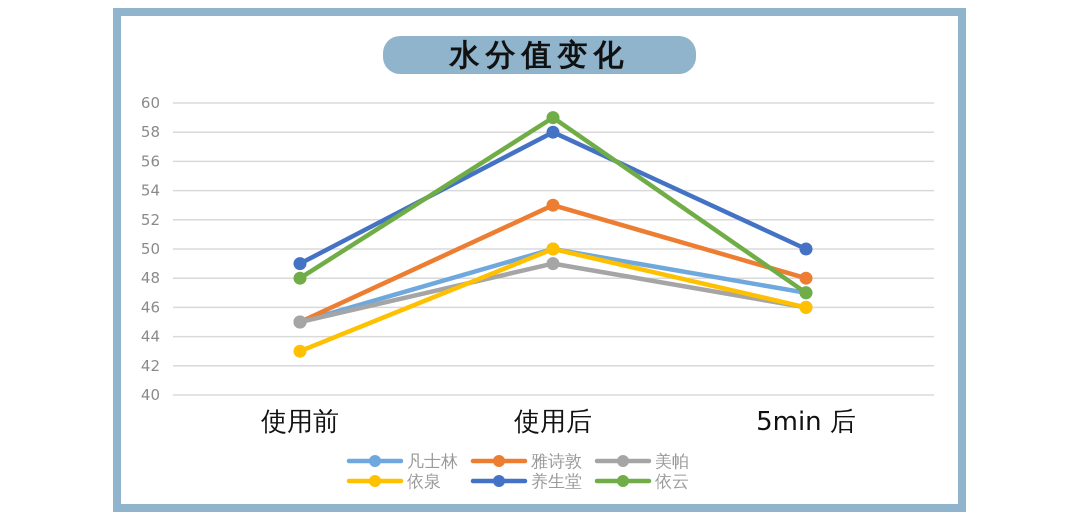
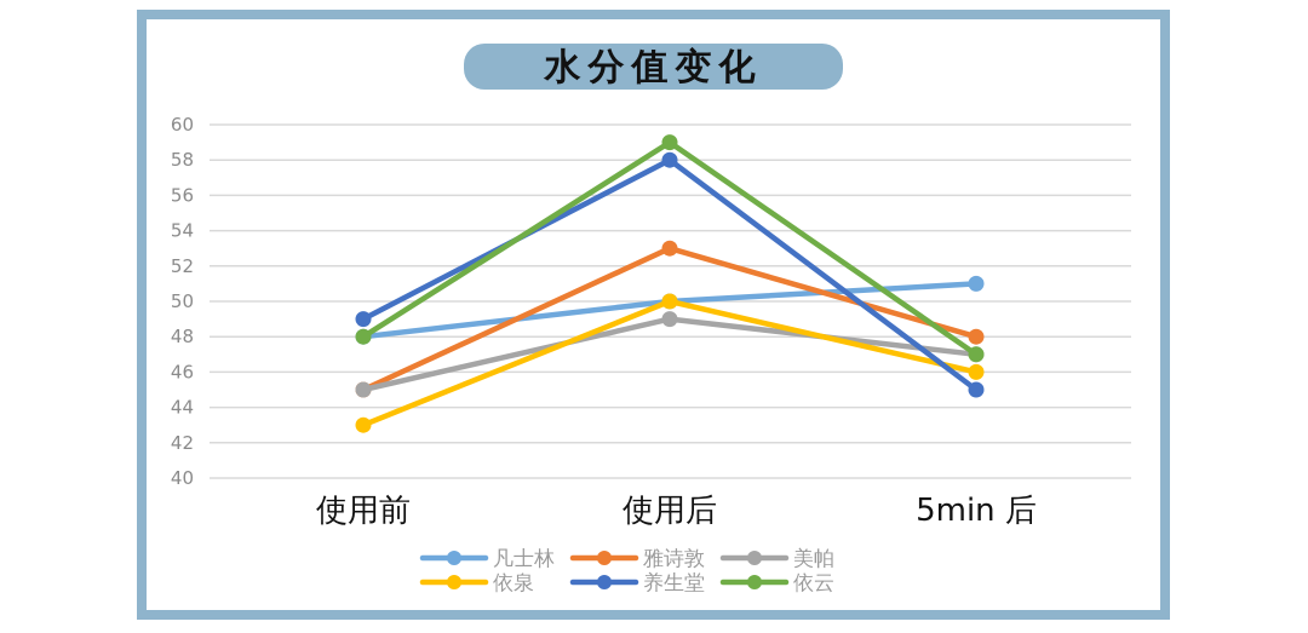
凡士林/使用前: 45 -> 48
凡士林/5min 后: 47 -> 51
美帕/5min 后: 46 -> 47
养生堂/5min 后: 50 -> 45
